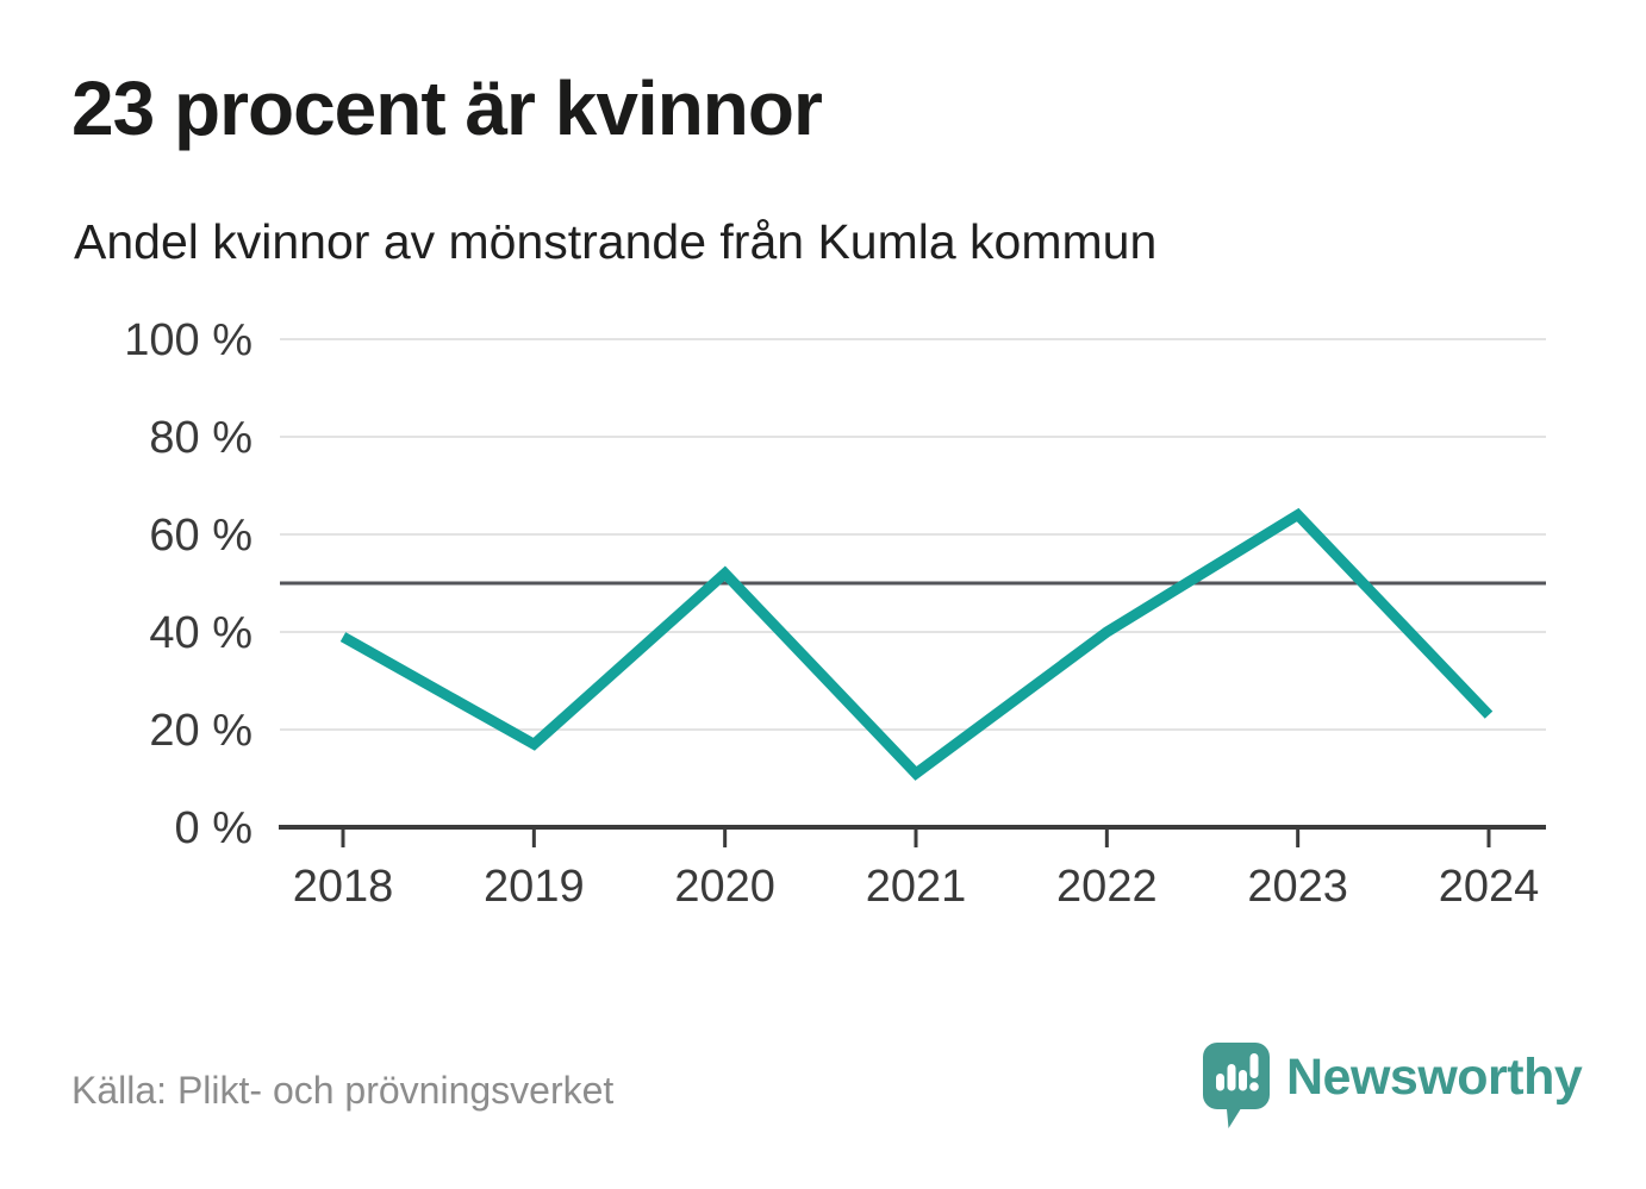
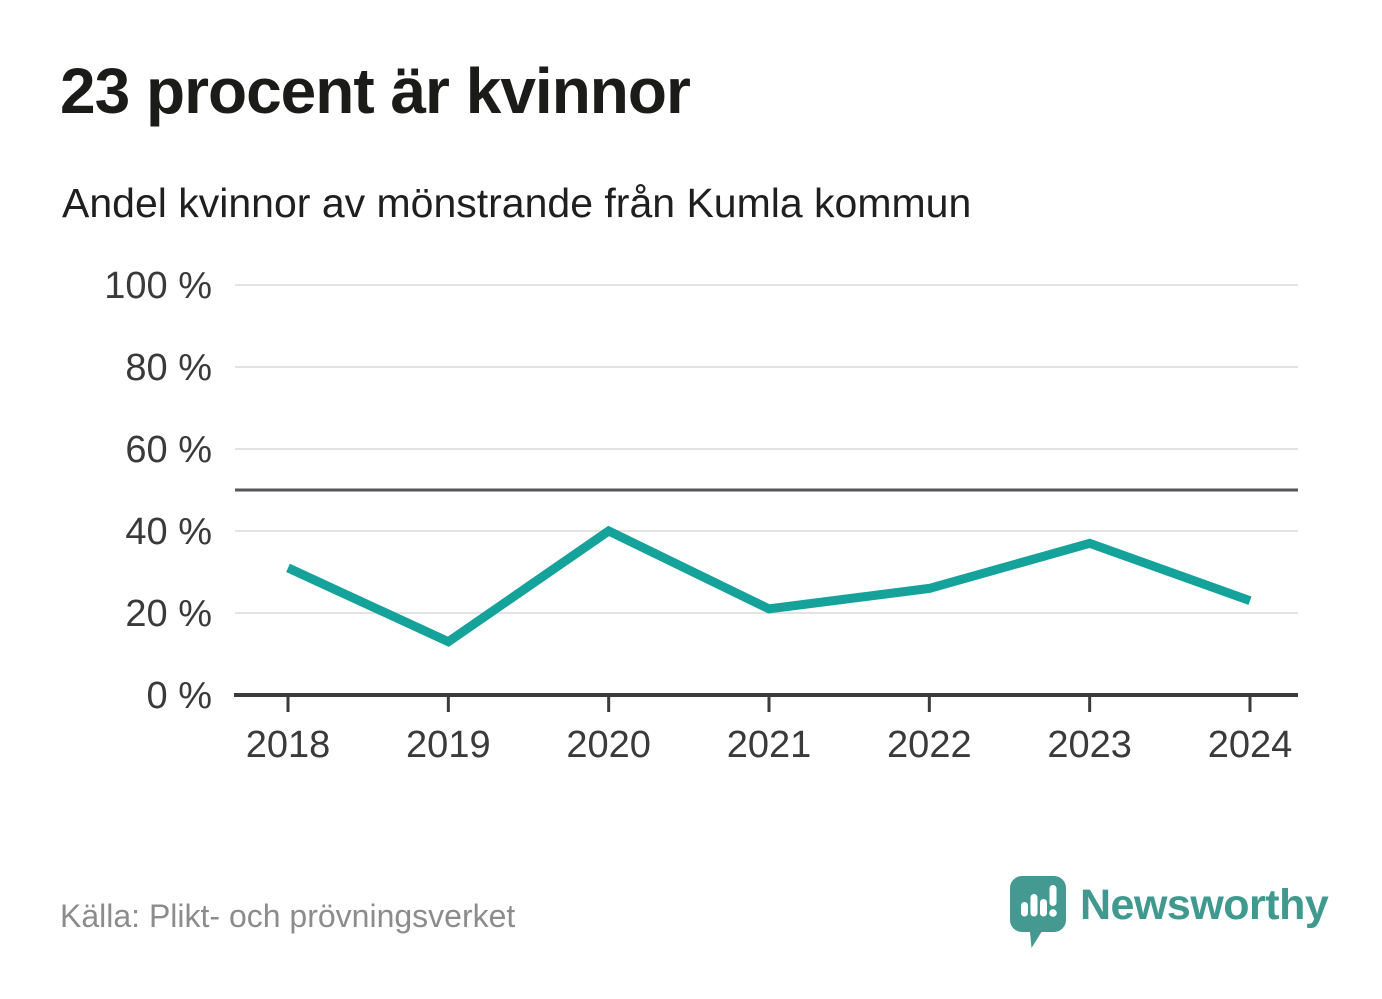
2018: 39% -> 31%
2019: 17% -> 13%
2020: 52% -> 40%
2021: 11% -> 21%
2022: 40% -> 26%
2023: 64% -> 37%
